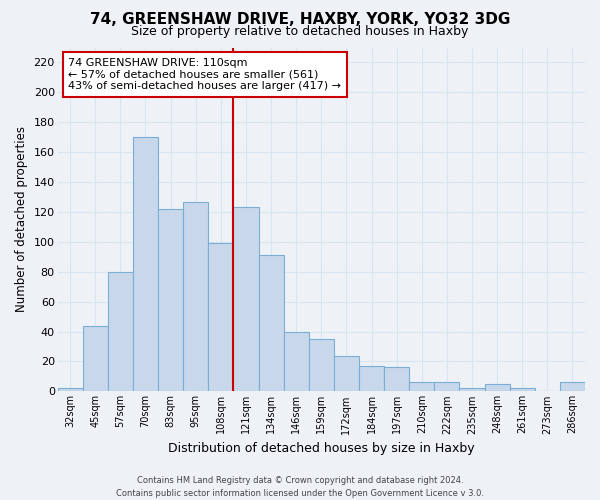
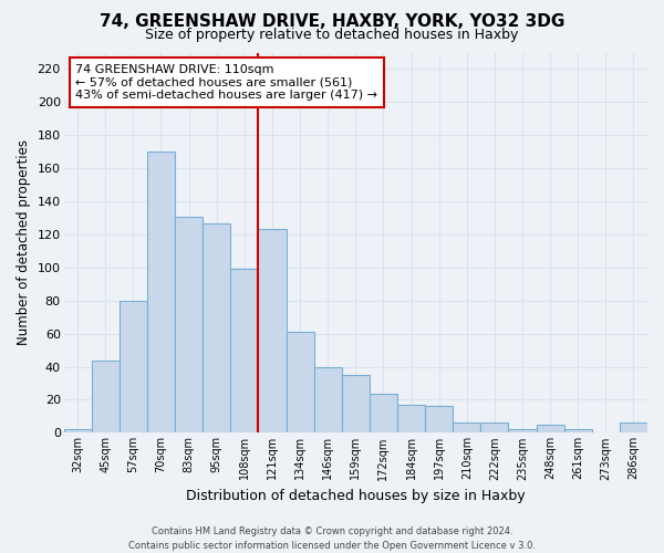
83sqm: 122 -> 131
134sqm: 91 -> 61
